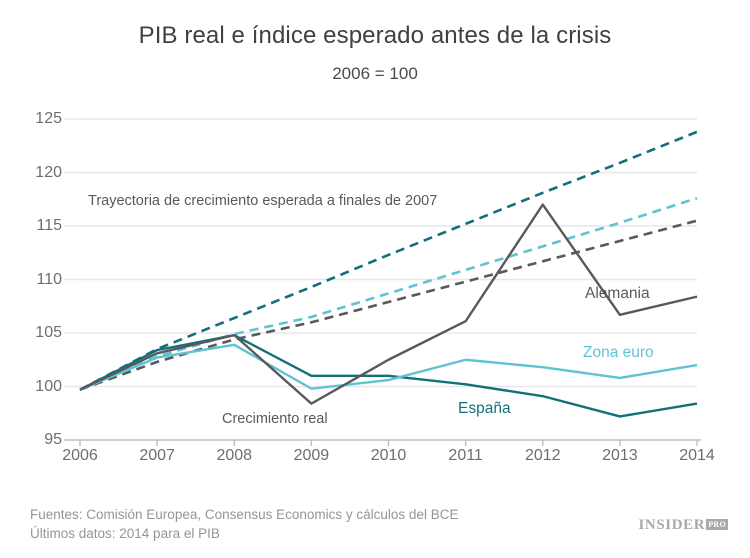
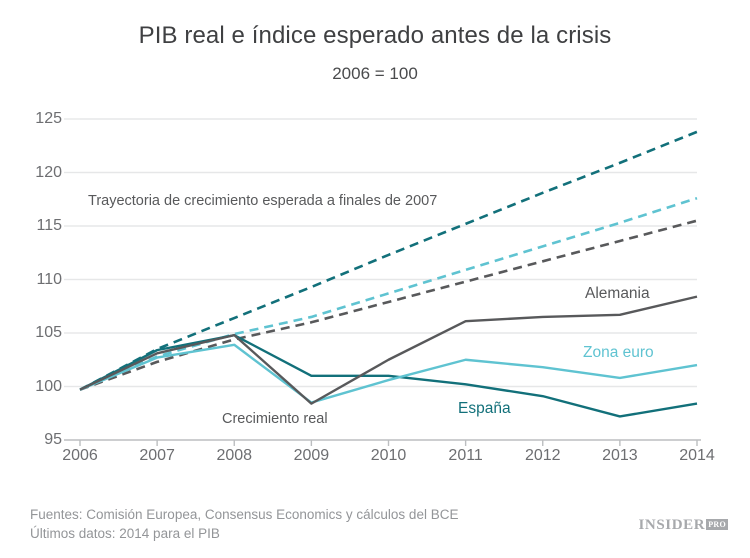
Zona euro/2009: 99.8 -> 98.5
Alemania/2012: 117.0 -> 106.5
